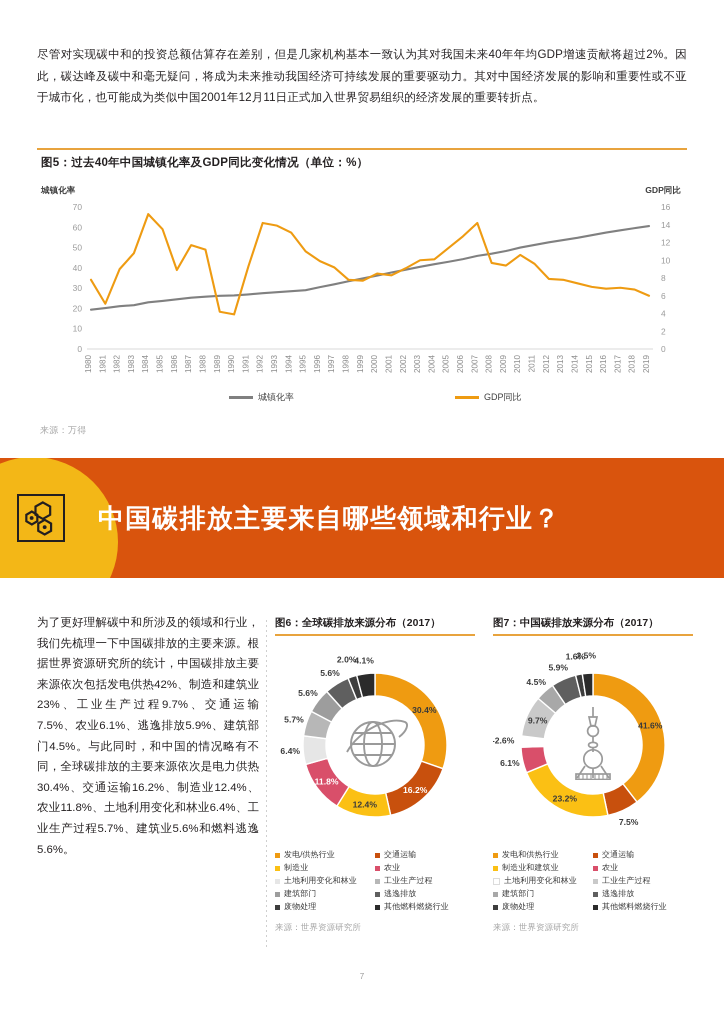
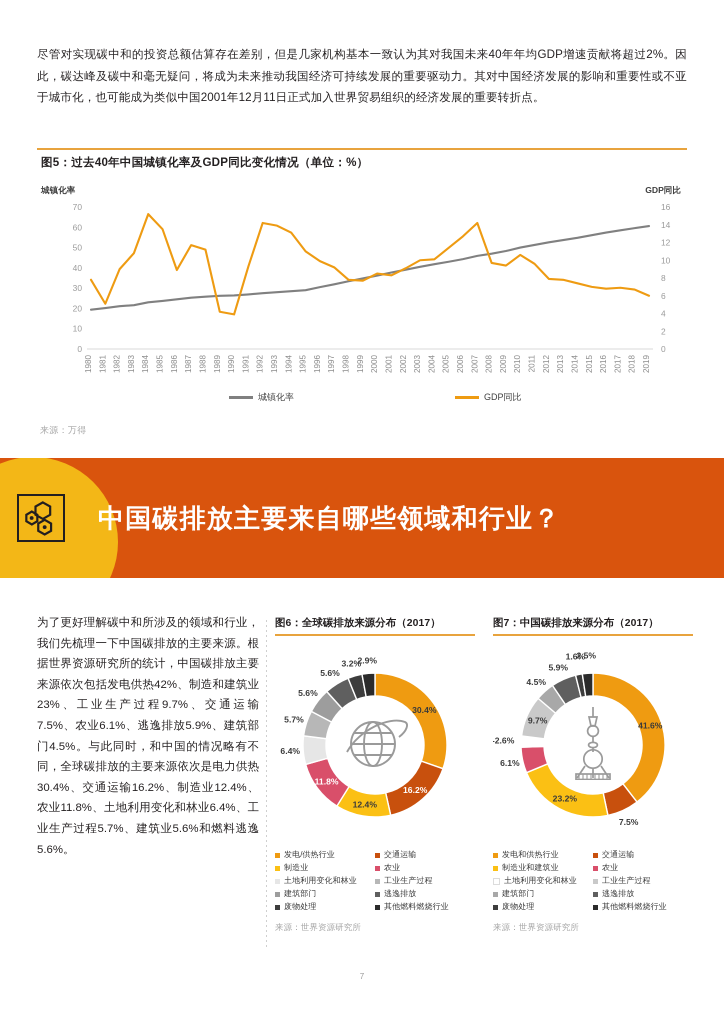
图6：全球碳排放来源分布（2017）/废物处理: 2.0% -> 3.2%
图6：全球碳排放来源分布（2017）/其他燃料燃烧行业: 4.1% -> 2.9%
